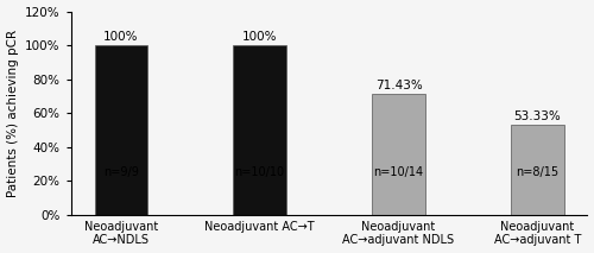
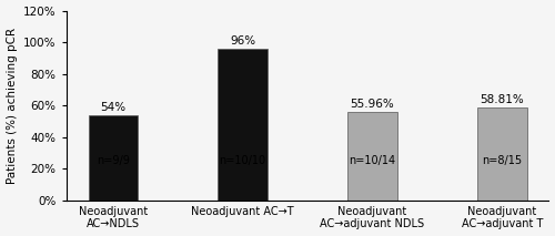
Neoadjuvant AC→NDLS: 100% -> 54%
Neoadjuvant AC→T: 100% -> 96%
Neoadjuvant AC→adjuvant NDLS: 71.43% -> 55.96%
Neoadjuvant AC→adjuvant T: 53.33% -> 58.81%
